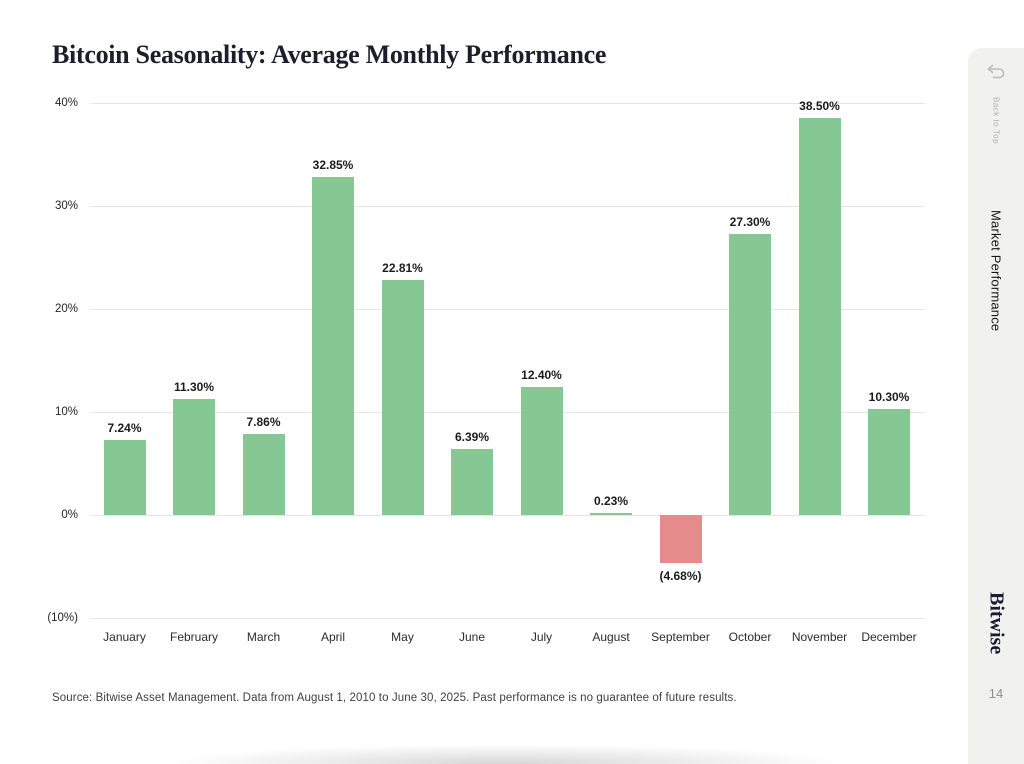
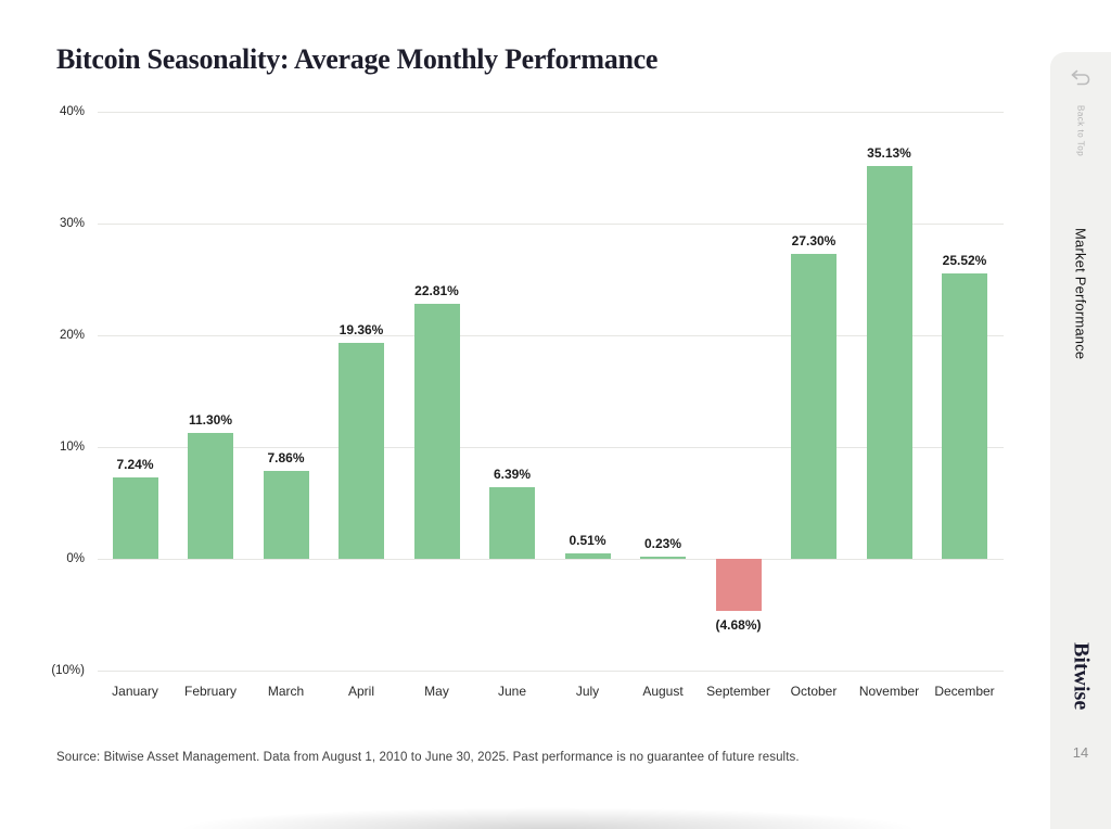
April: 32.85% -> 19.36%
July: 12.40% -> 0.51%
November: 38.50% -> 35.13%
December: 10.30% -> 25.52%
